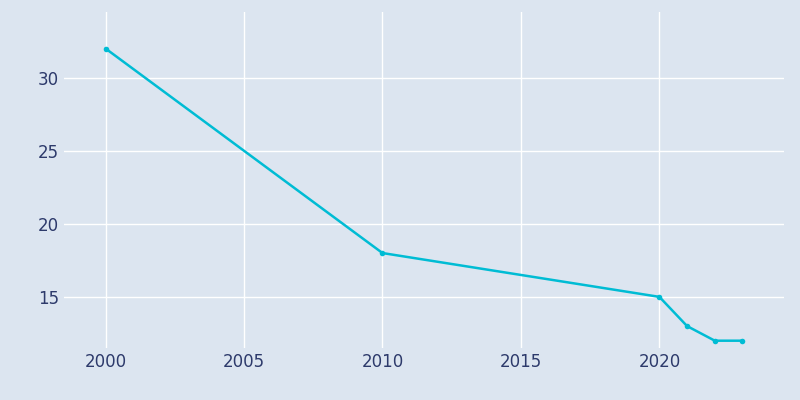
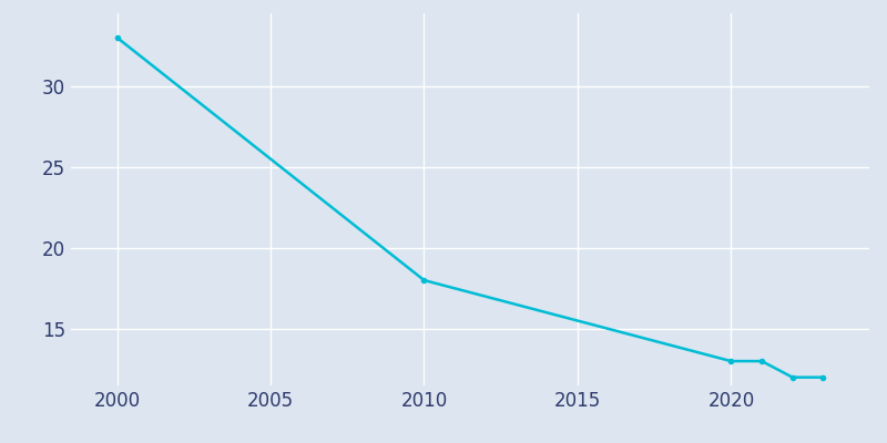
2000: 32 -> 33
2020: 15 -> 13
